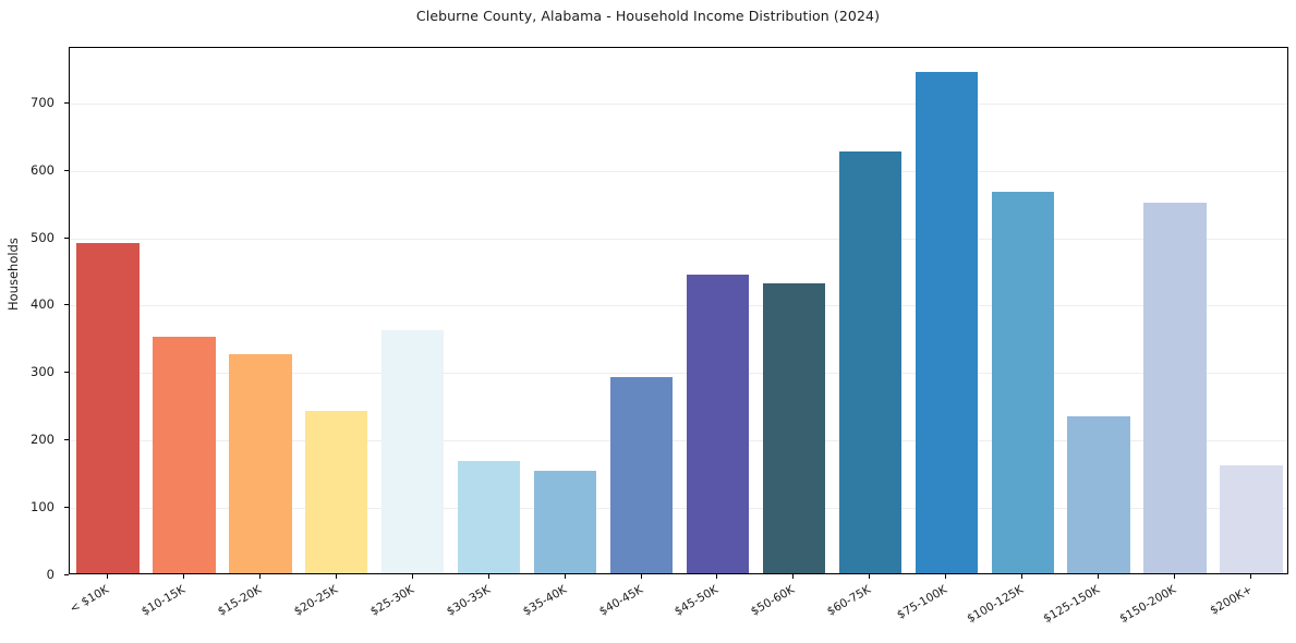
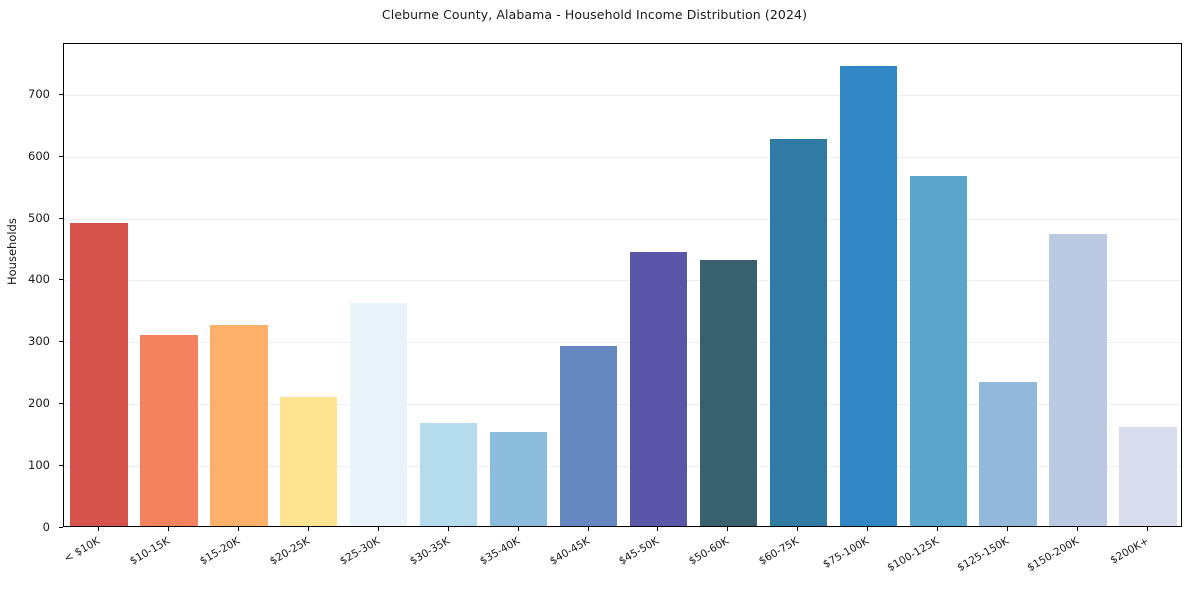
$10-15K: 350 -> 310
$20-25K: 240 -> 210
$150-200K: 550 -> 470
